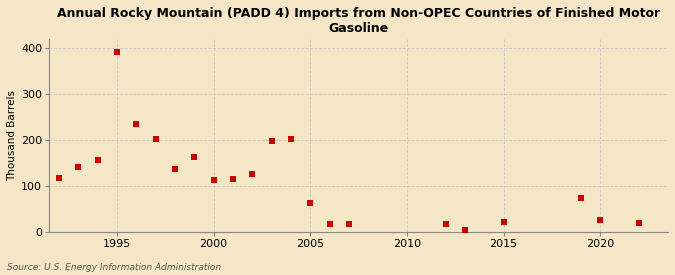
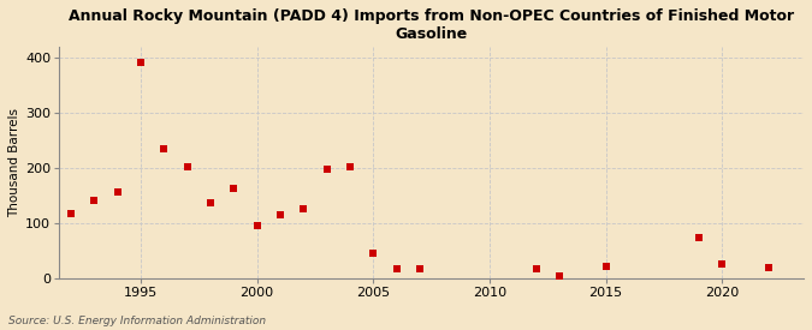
2000: 113 -> 95
2005: 62 -> 45
